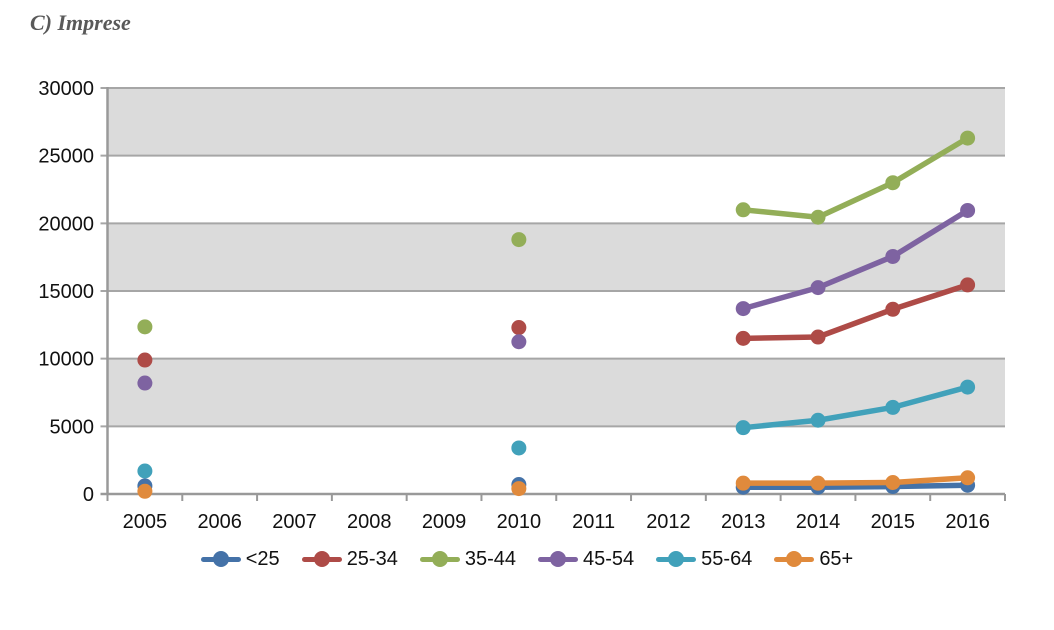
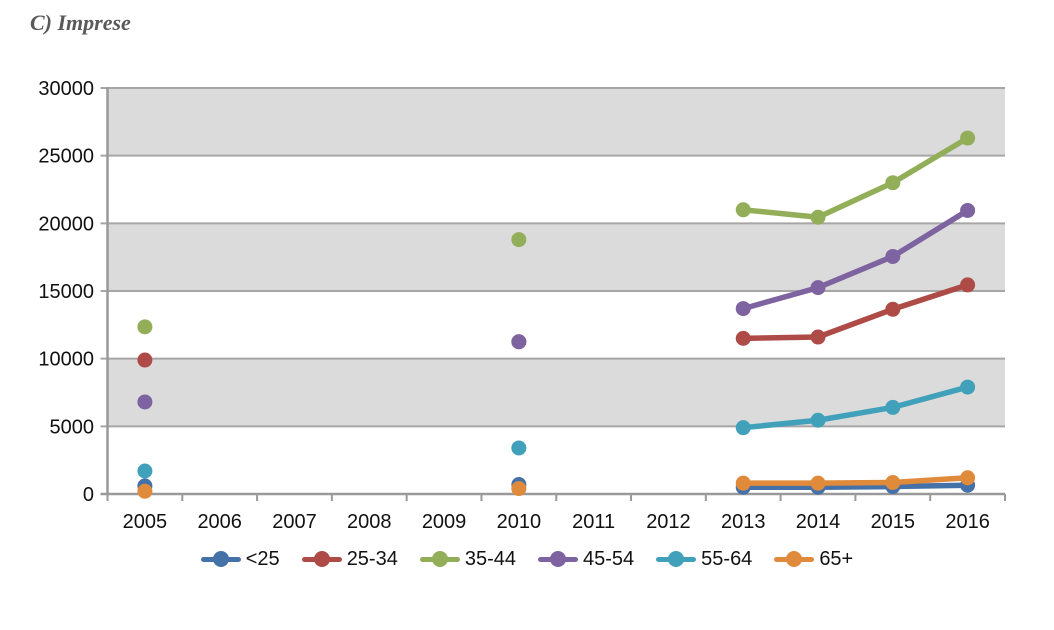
45-54/2005: 8200 -> 6800
25-34/2010: 12300 -> 11200
